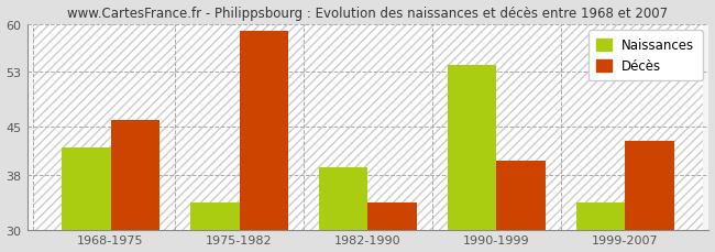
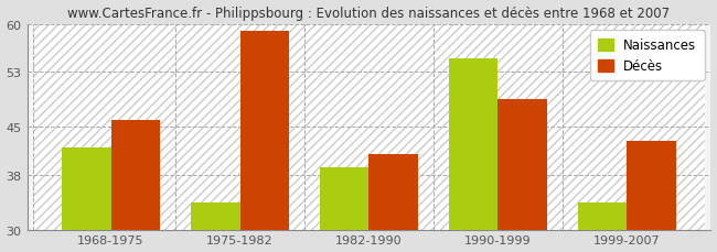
Décès/1982-1990: 34 -> 41
Naissances/1990-1999: 54 -> 55
Décès/1990-1999: 40 -> 49
